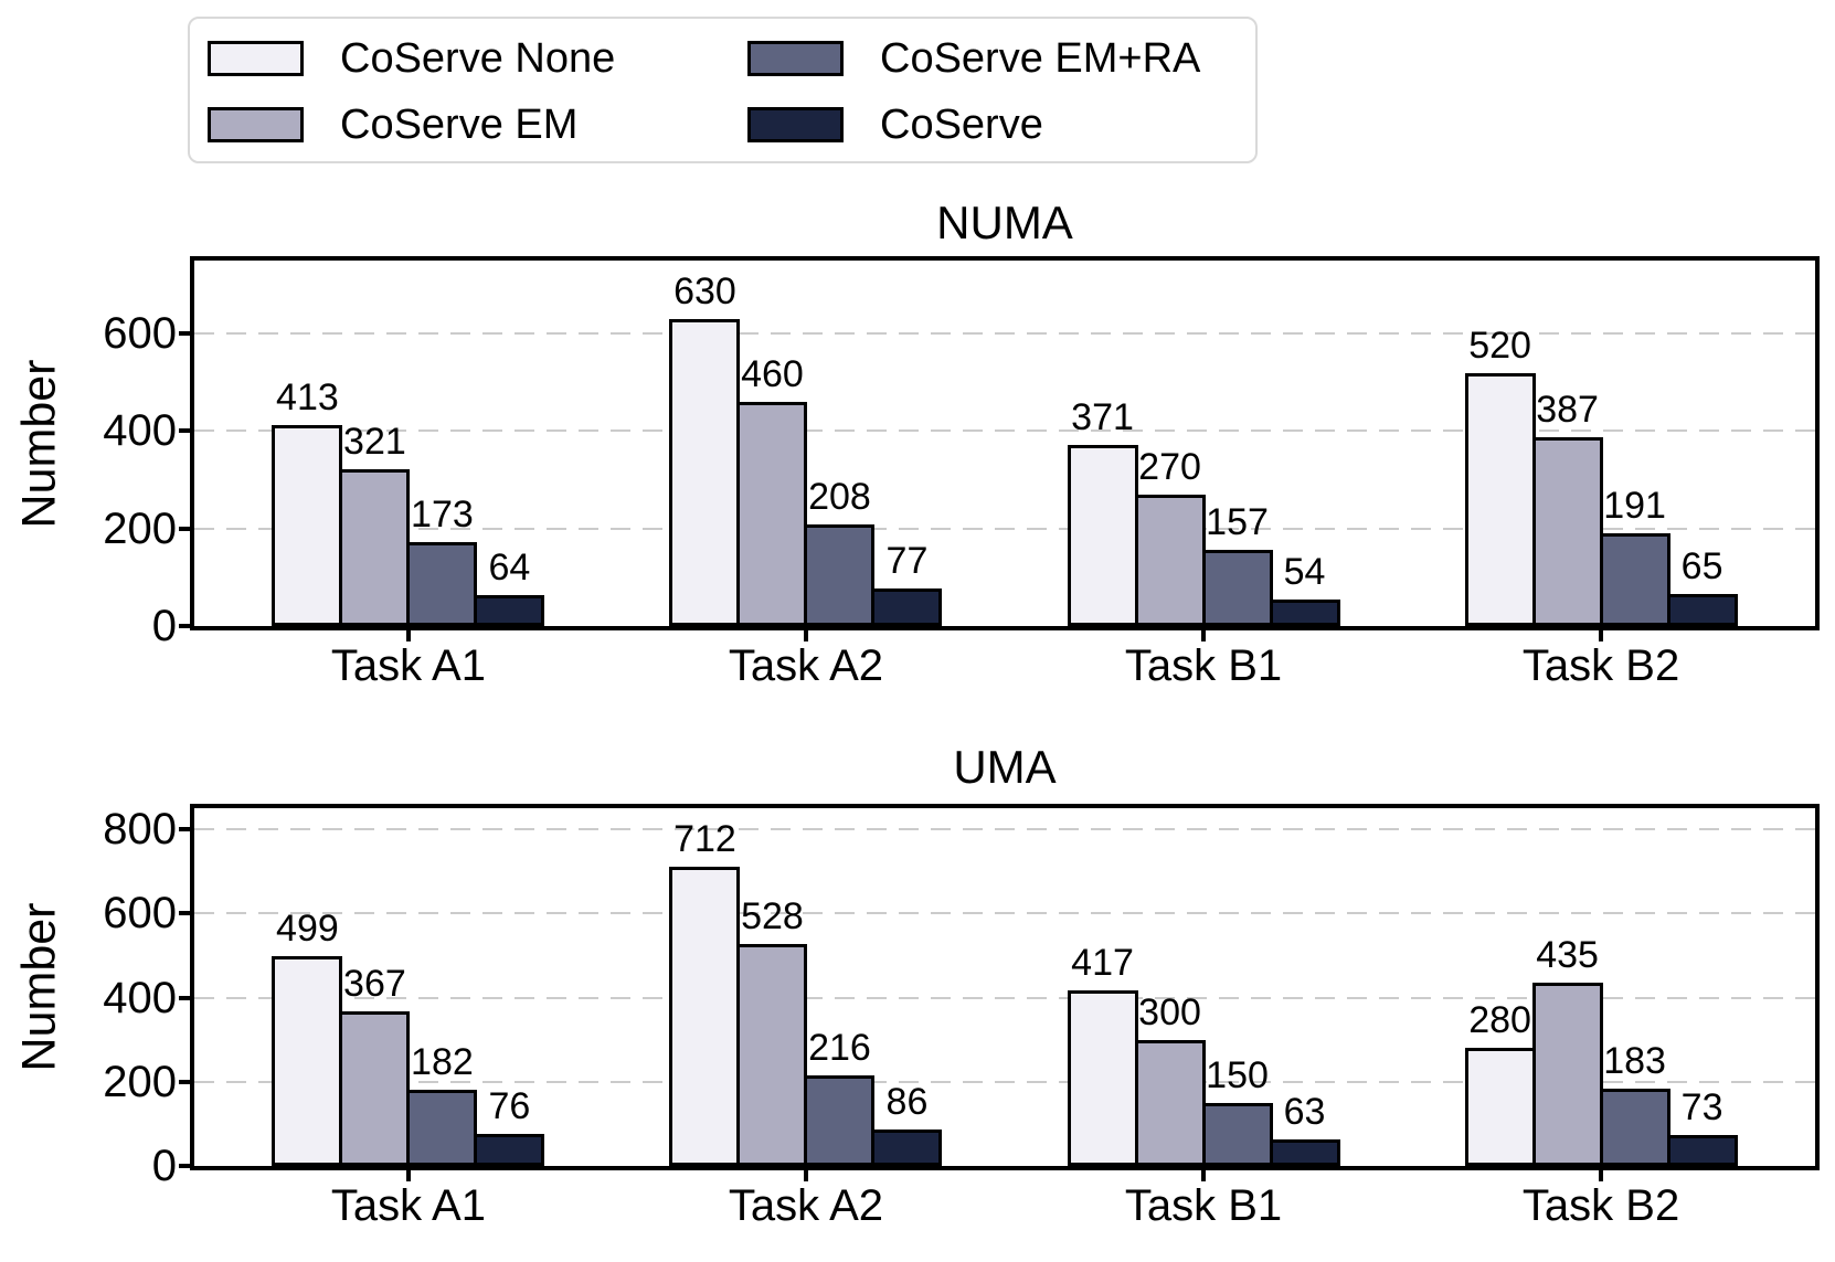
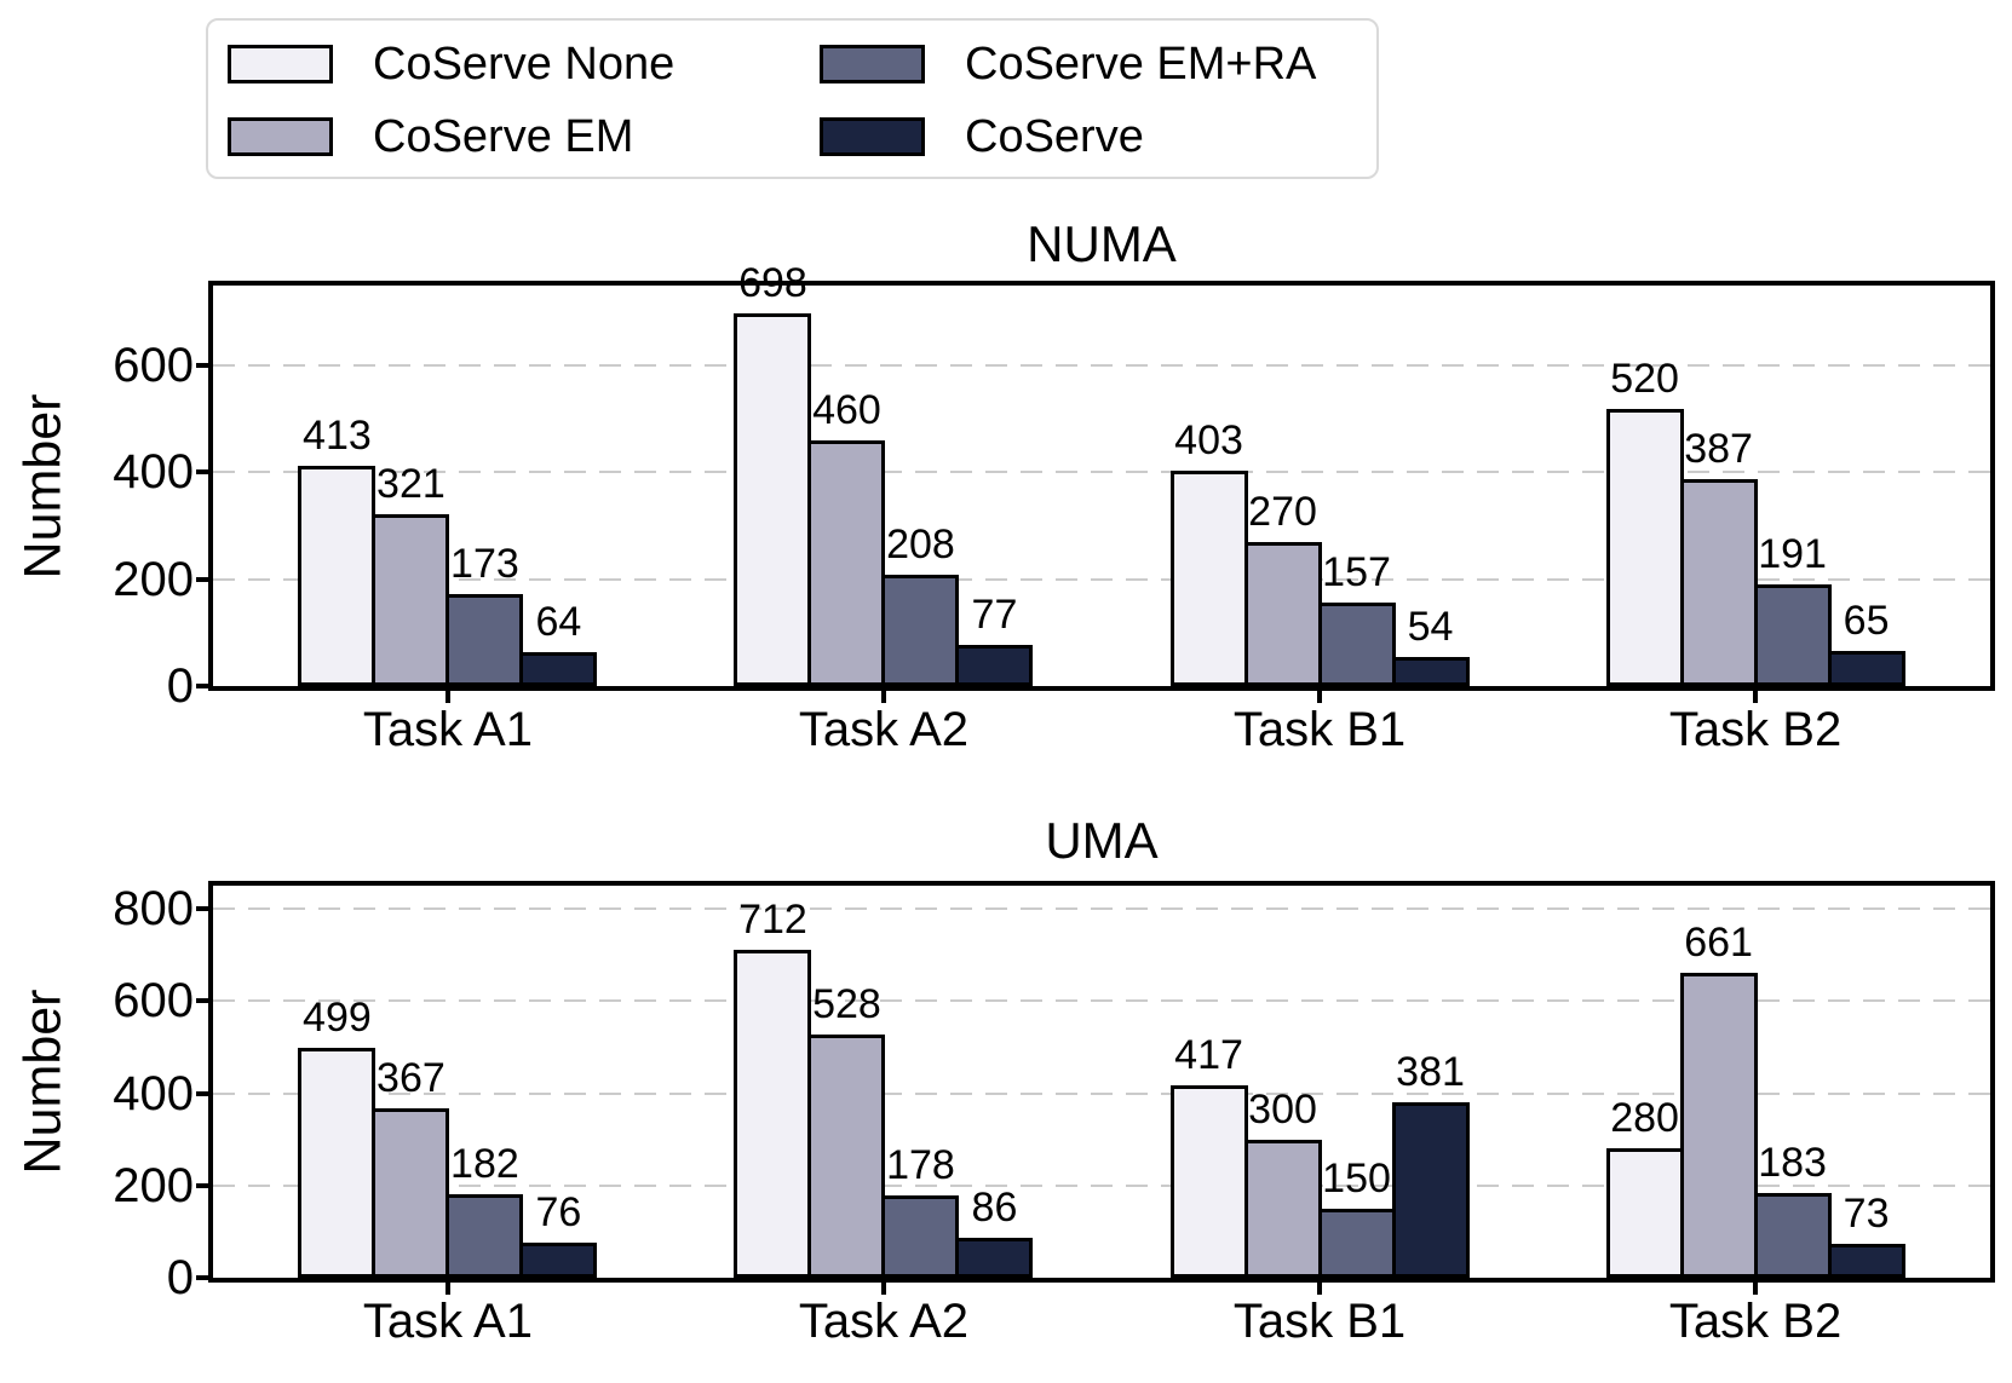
NUMA/CoServe None/Task A2: 630 -> 698
NUMA/CoServe None/Task B1: 371 -> 403
UMA/CoServe EM+RA/Task A2: 216 -> 178
UMA/CoServe/Task B1: 63 -> 381
UMA/CoServe EM/Task B2: 435 -> 661
